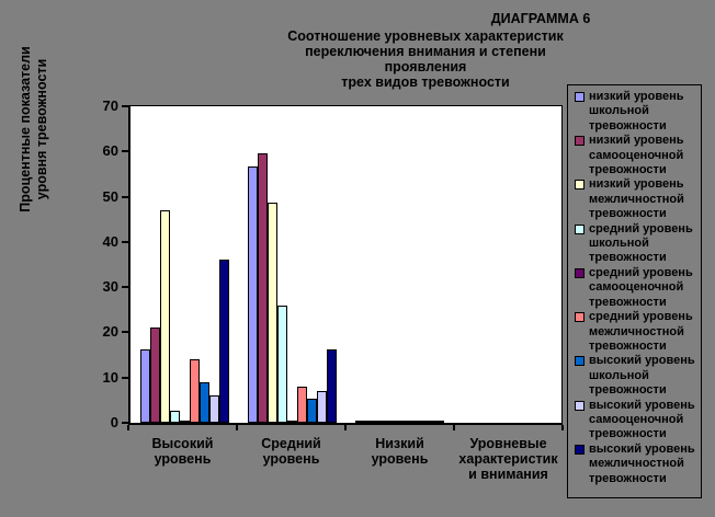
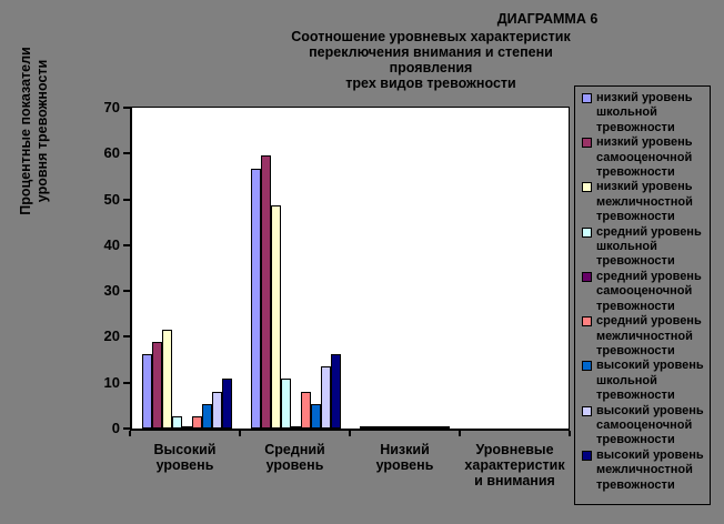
низкий уровень самооценочной тревожности/Высокий уровень: 21 -> 19
низкий уровень межличностной тревожности/Высокий уровень: 47 -> 22
средний уровень межличностной тревожности/Высокий уровень: 14 -> 3
высокий уровень школьной тревожности/Высокий уровень: 9 -> 5
высокий уровень самооценочной тревожности/Высокий уровень: 6 -> 8
высокий уровень межличностной тревожности/Высокий уровень: 36 -> 11
средний уровень школьной тревожности/Средний уровень: 26 -> 11
высокий уровень самооценочной тревожности/Средний уровень: 7 -> 14
